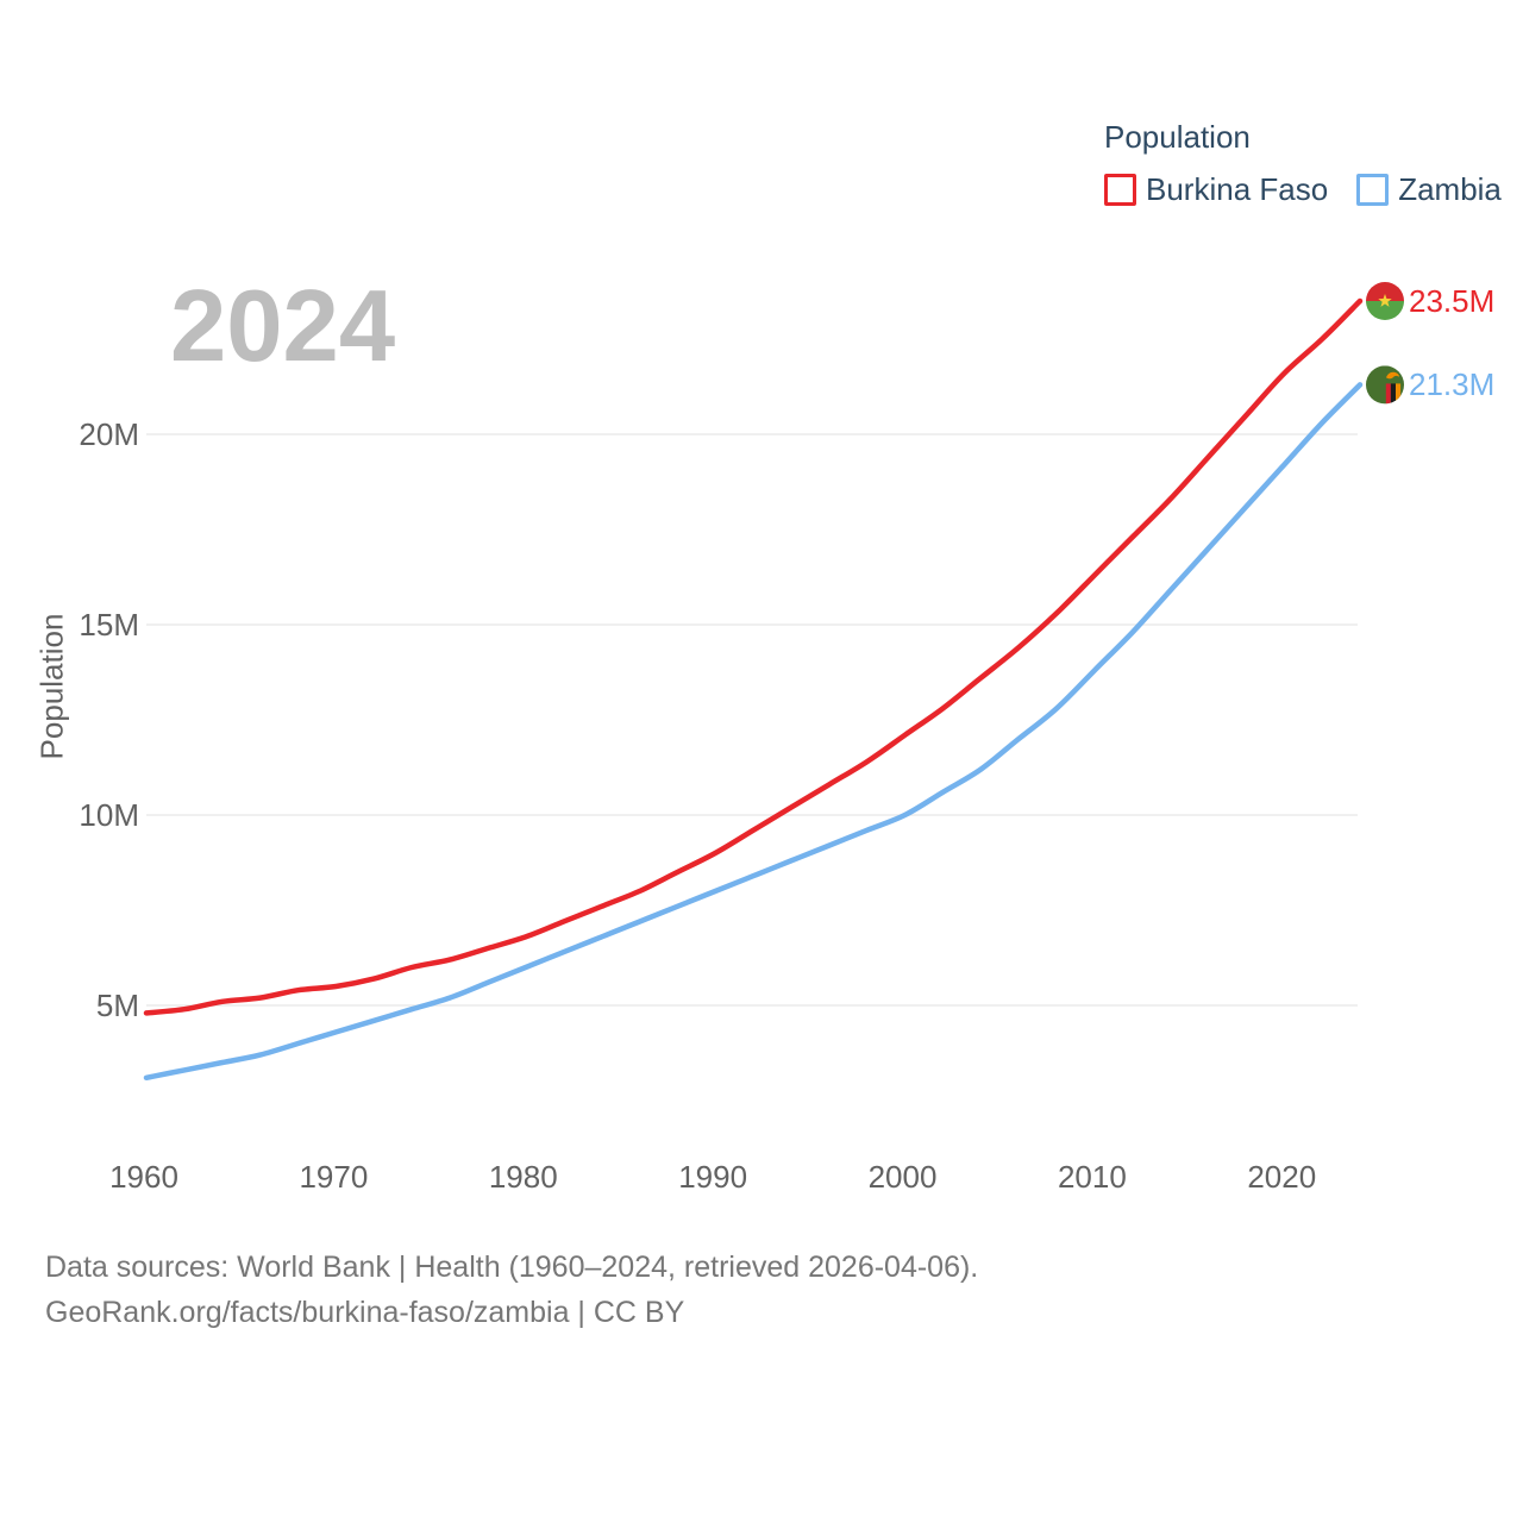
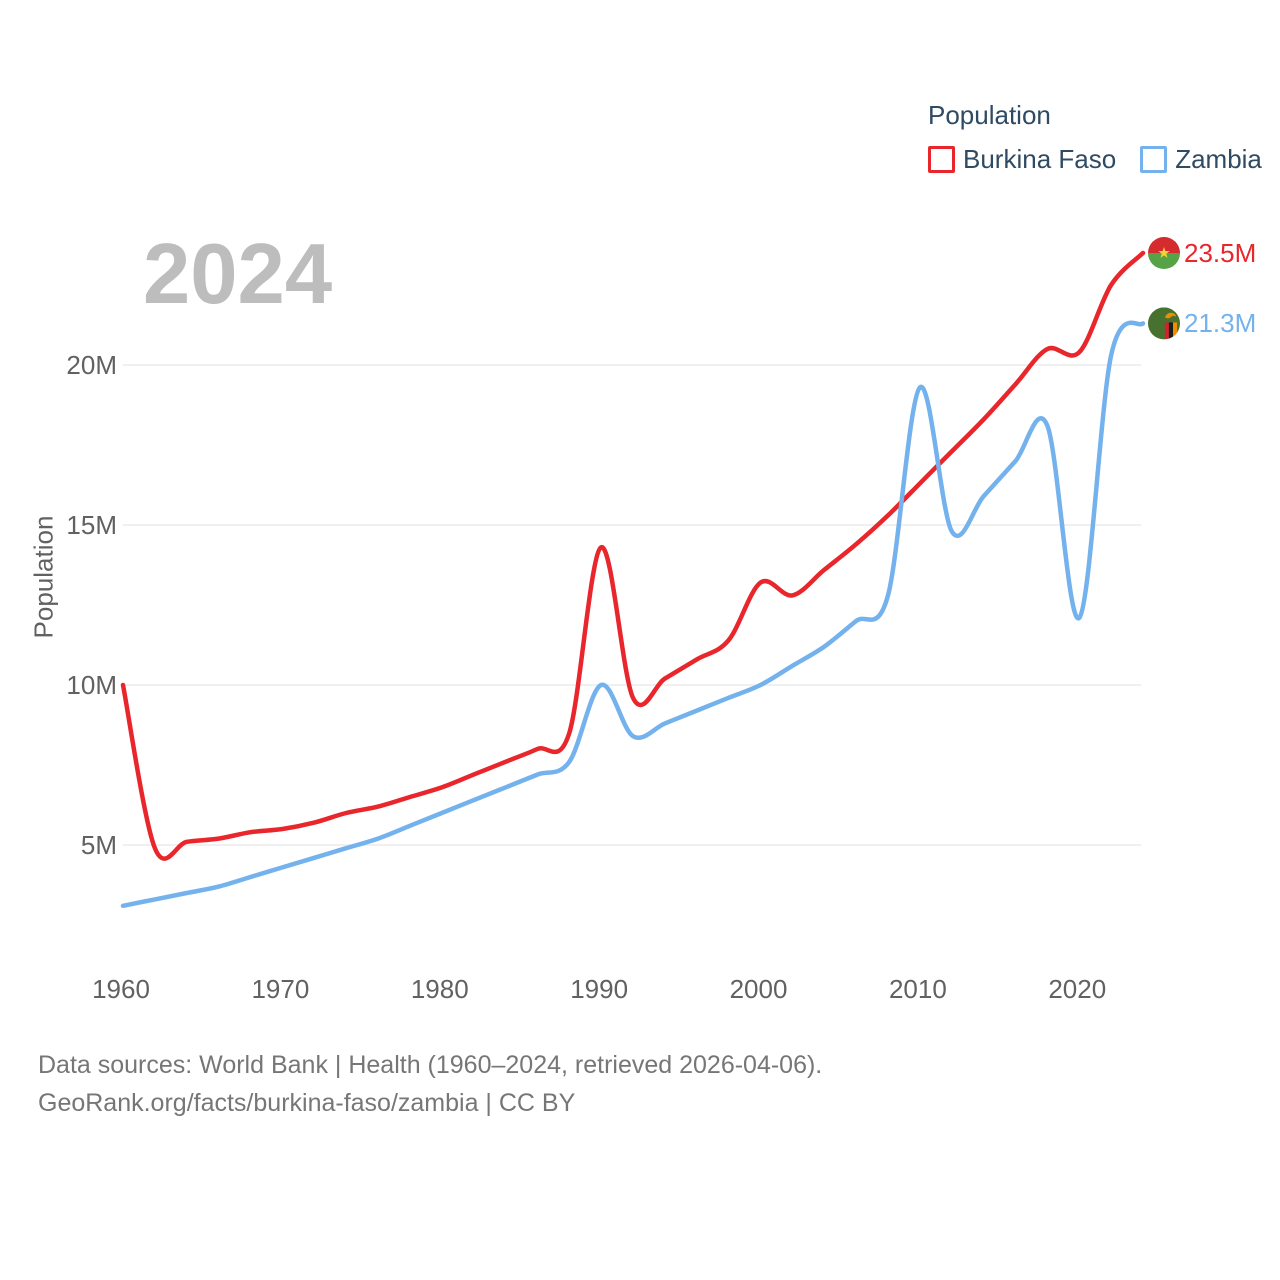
Burkina Faso/1960: 4.8M -> 10.0M
Burkina Faso/1990: 9.0M -> 14.3M
Zambia/1990: 8.0M -> 10.0M
Burkina Faso/2000: 12.1M -> 13.2M
Zambia/2010: 13.8M -> 19.3M
Burkina Faso/2020: 21.6M -> 20.4M
Zambia/2020: 19.2M -> 12.1M
